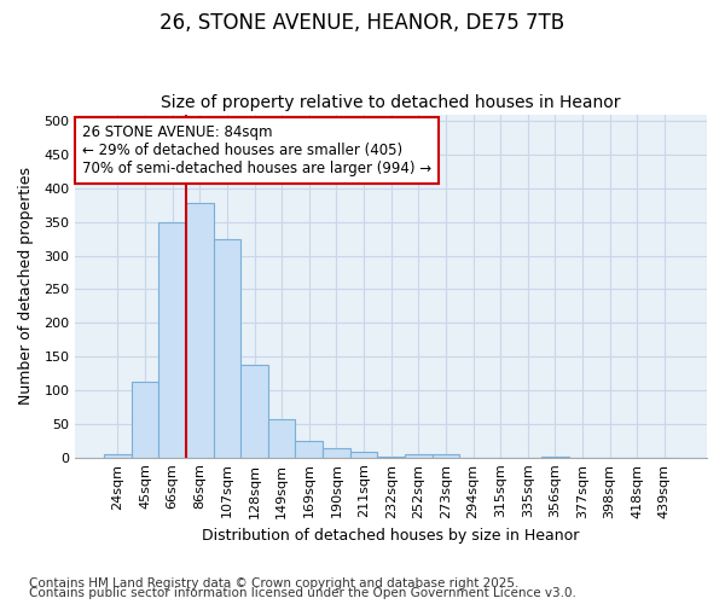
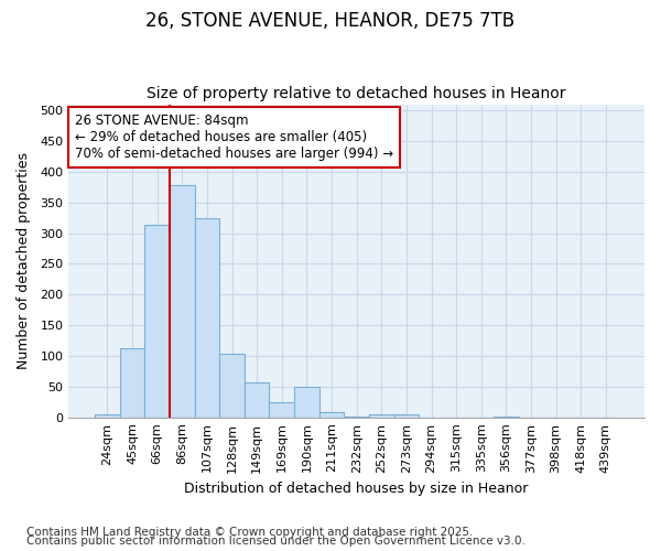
66sqm: 350 -> 314
128sqm: 137 -> 104
190sqm: 14 -> 50
